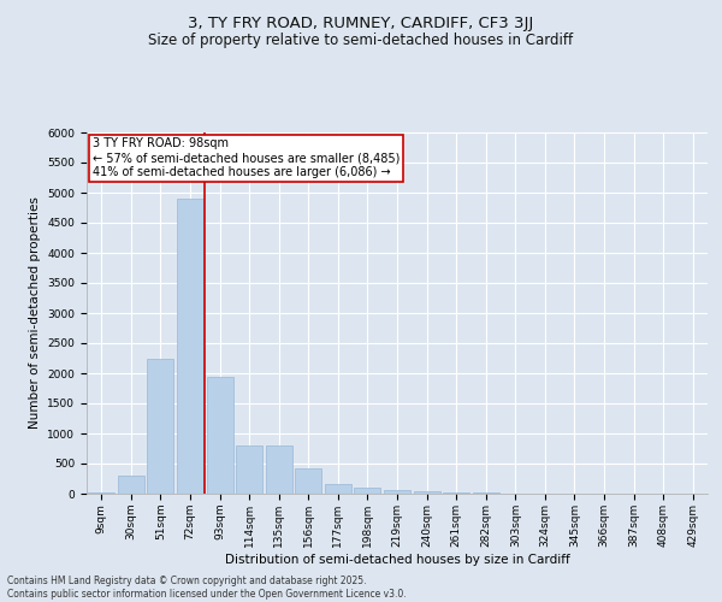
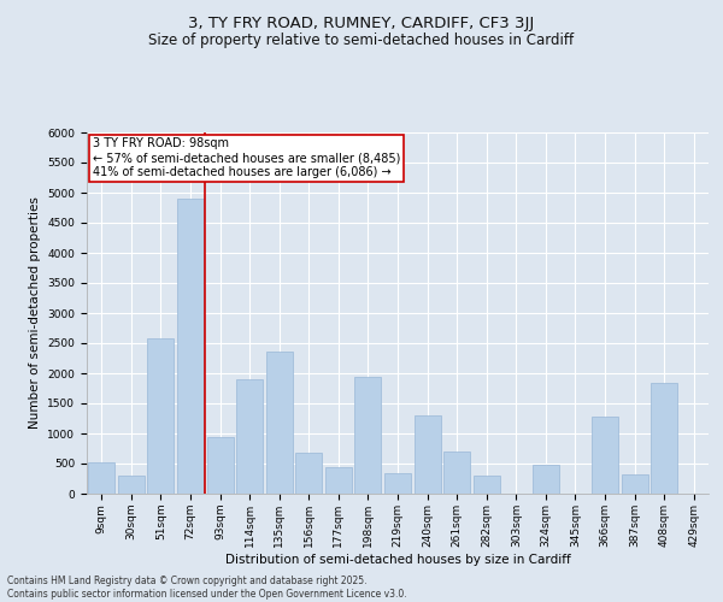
9sqm: 30 -> 520
51sqm: 2250 -> 2580
93sqm: 1950 -> 940
114sqm: 800 -> 1900
135sqm: 800 -> 2360
156sqm: 420 -> 680
177sqm: 160 -> 440
198sqm: 110 -> 1940
219sqm: 60 -> 340
240sqm: 40 -> 1300
261sqm: 20 -> 700
282sqm: 10 -> 300
324sqm: 0 -> 480
366sqm: 0 -> 1280
387sqm: 0 -> 320
408sqm: 0 -> 1840
